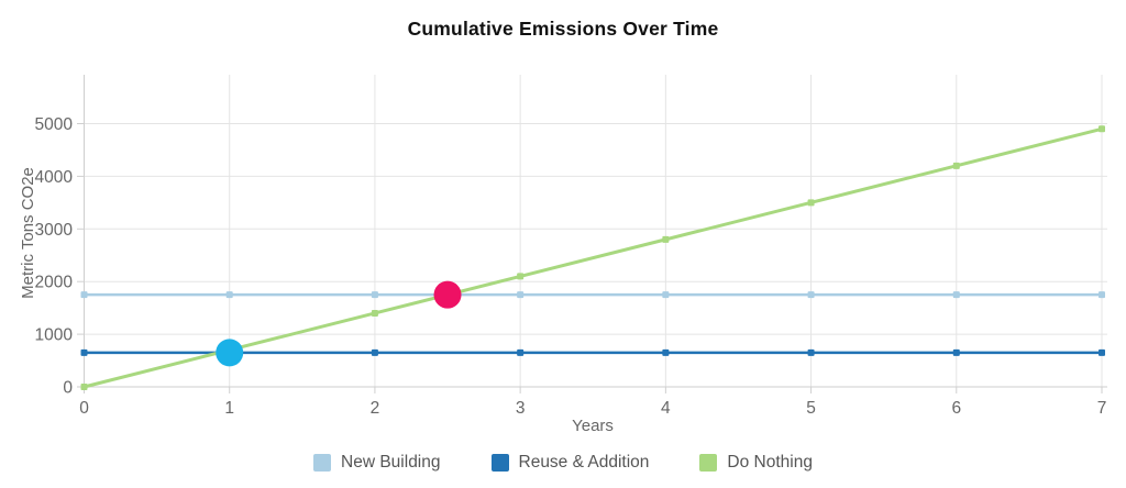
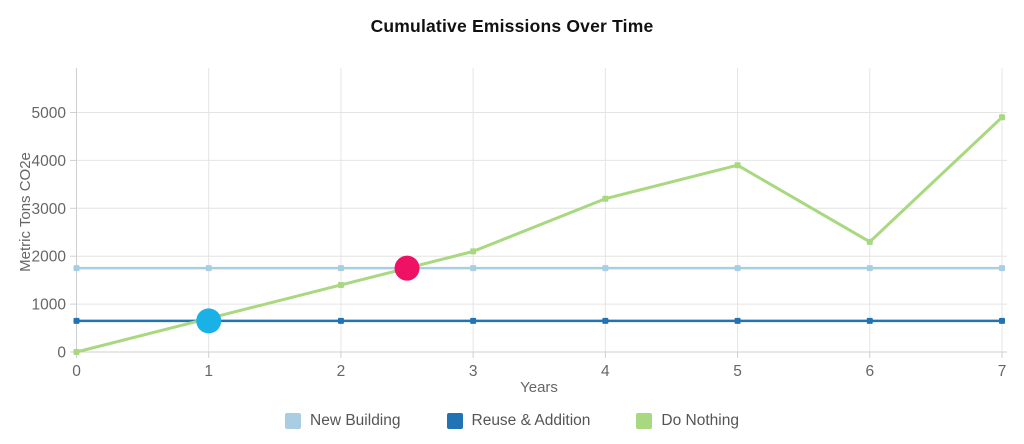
Do Nothing/4: 2800 -> 3200
Do Nothing/5: 3500 -> 3900
Do Nothing/6: 4200 -> 2300
